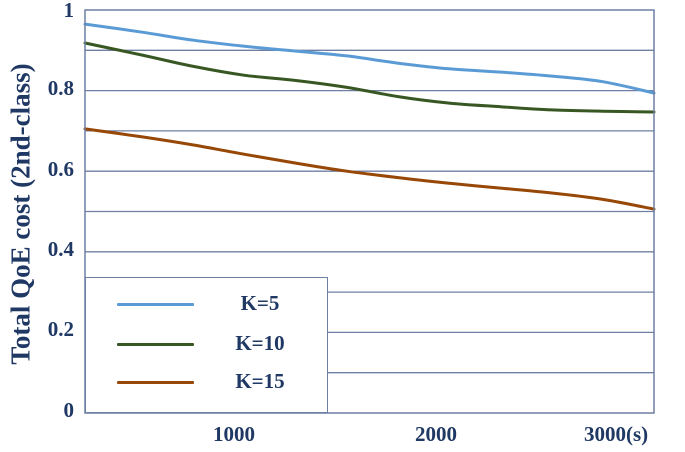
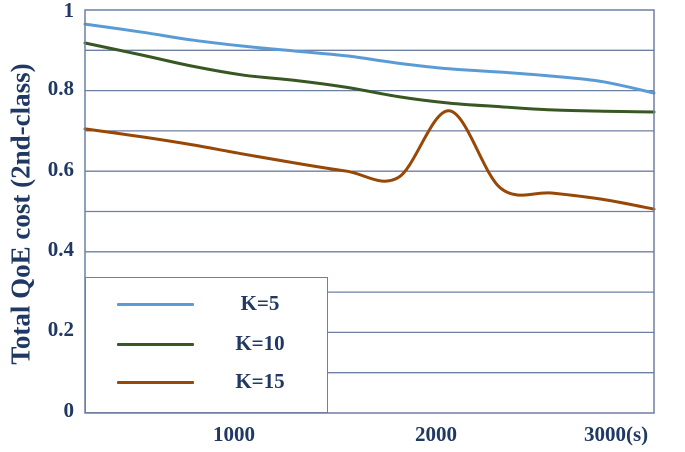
K=15/2000: 0.57 -> 0.75
